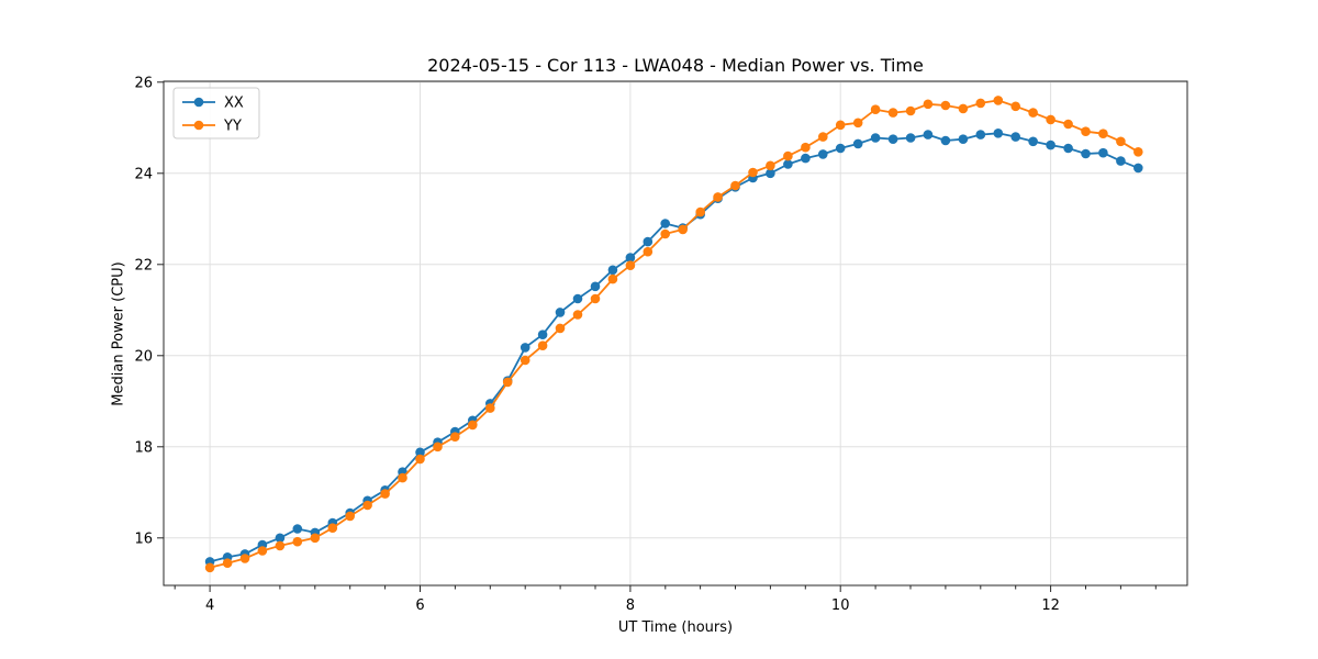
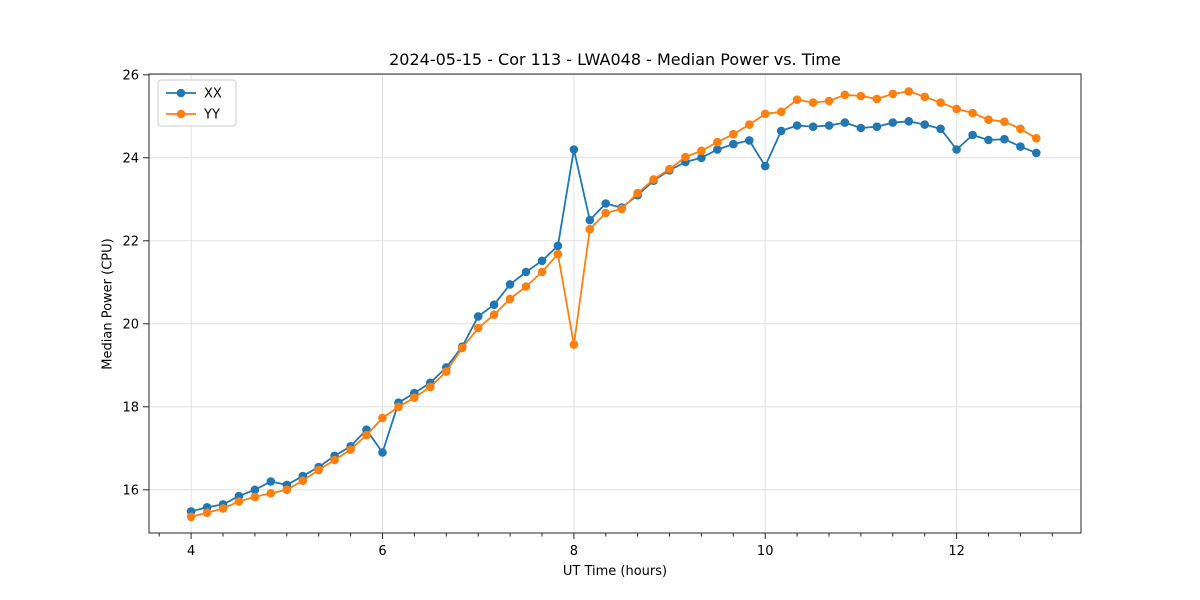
XX/6: 17.9 -> 16.9
XX/8: 22.1 -> 24.2
YY/8: 22.0 -> 19.5
XX/10: 24.6 -> 23.8
XX/12: 24.6 -> 24.2
